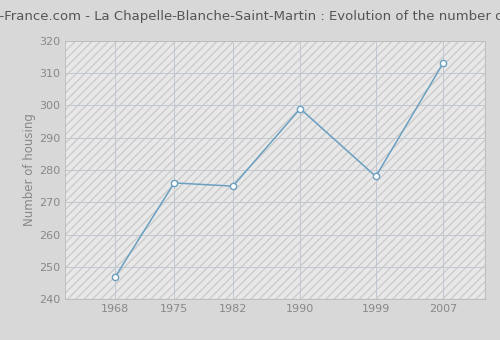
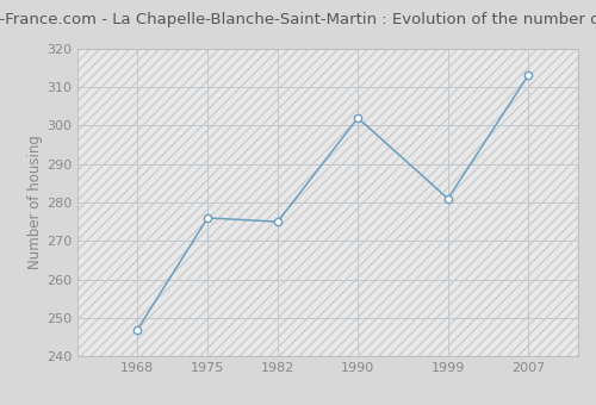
1990: 299 -> 302
1999: 278 -> 281
